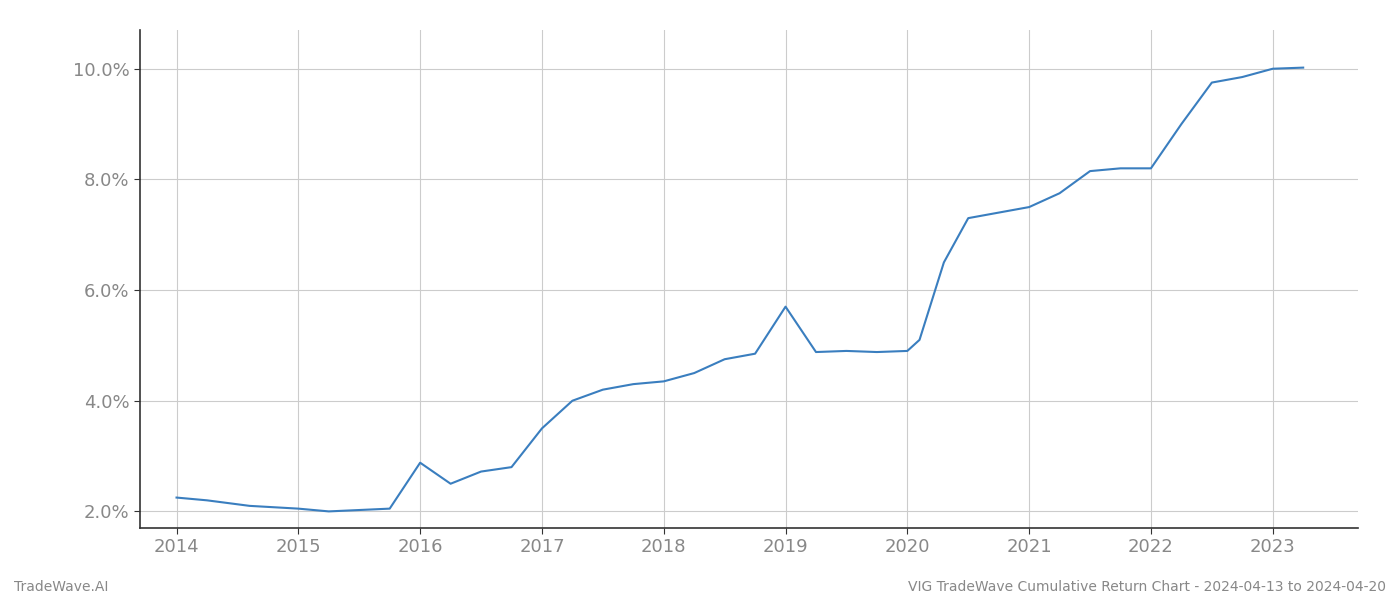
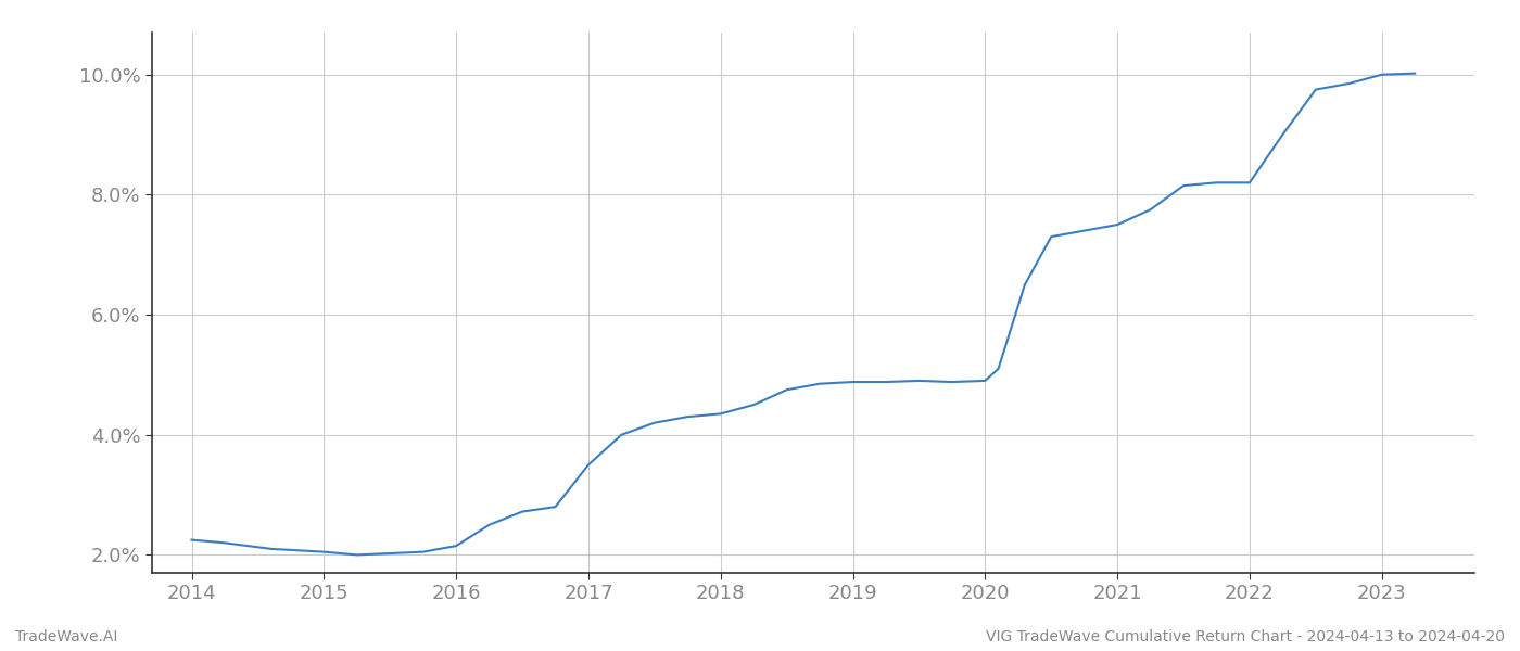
2016: 2.88% -> 2.15%
2019: 5.70% -> 4.88%
